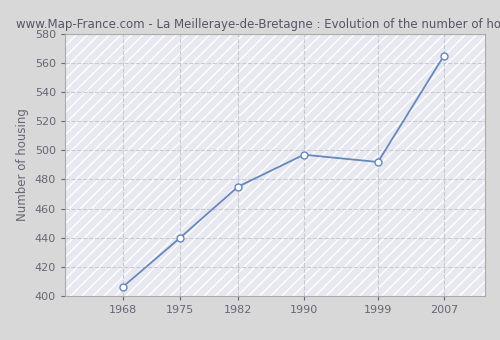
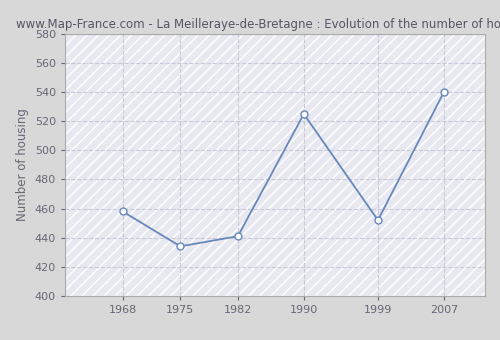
1968: 406 -> 458
1975: 440 -> 434
1982: 475 -> 441
1990: 497 -> 525
1999: 492 -> 452
2007: 565 -> 540
